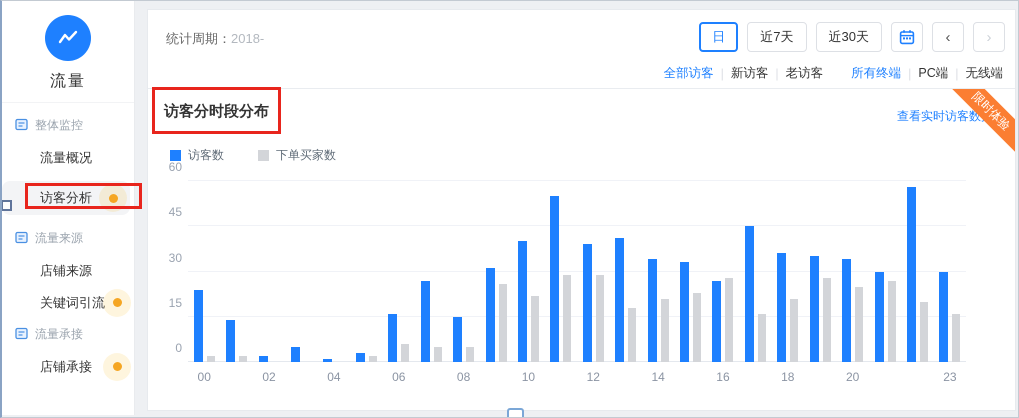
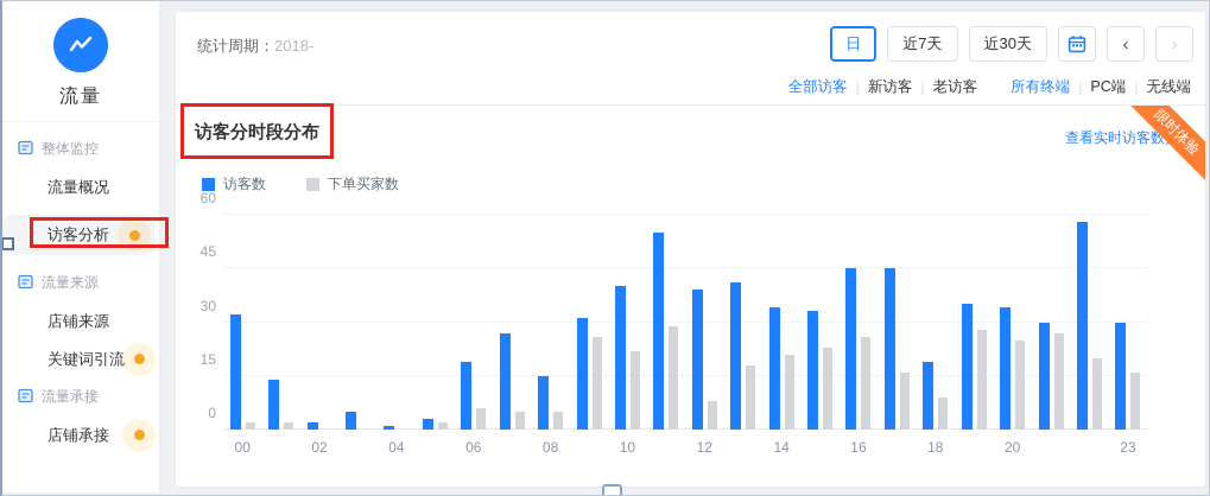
访客数/00: 24 -> 32
访客数/06: 16 -> 19
下单买家数/12: 29 -> 8
访客数/16: 27 -> 45
下单买家数/16: 28 -> 26
访客数/18: 36 -> 19
下单买家数/18: 21 -> 9
